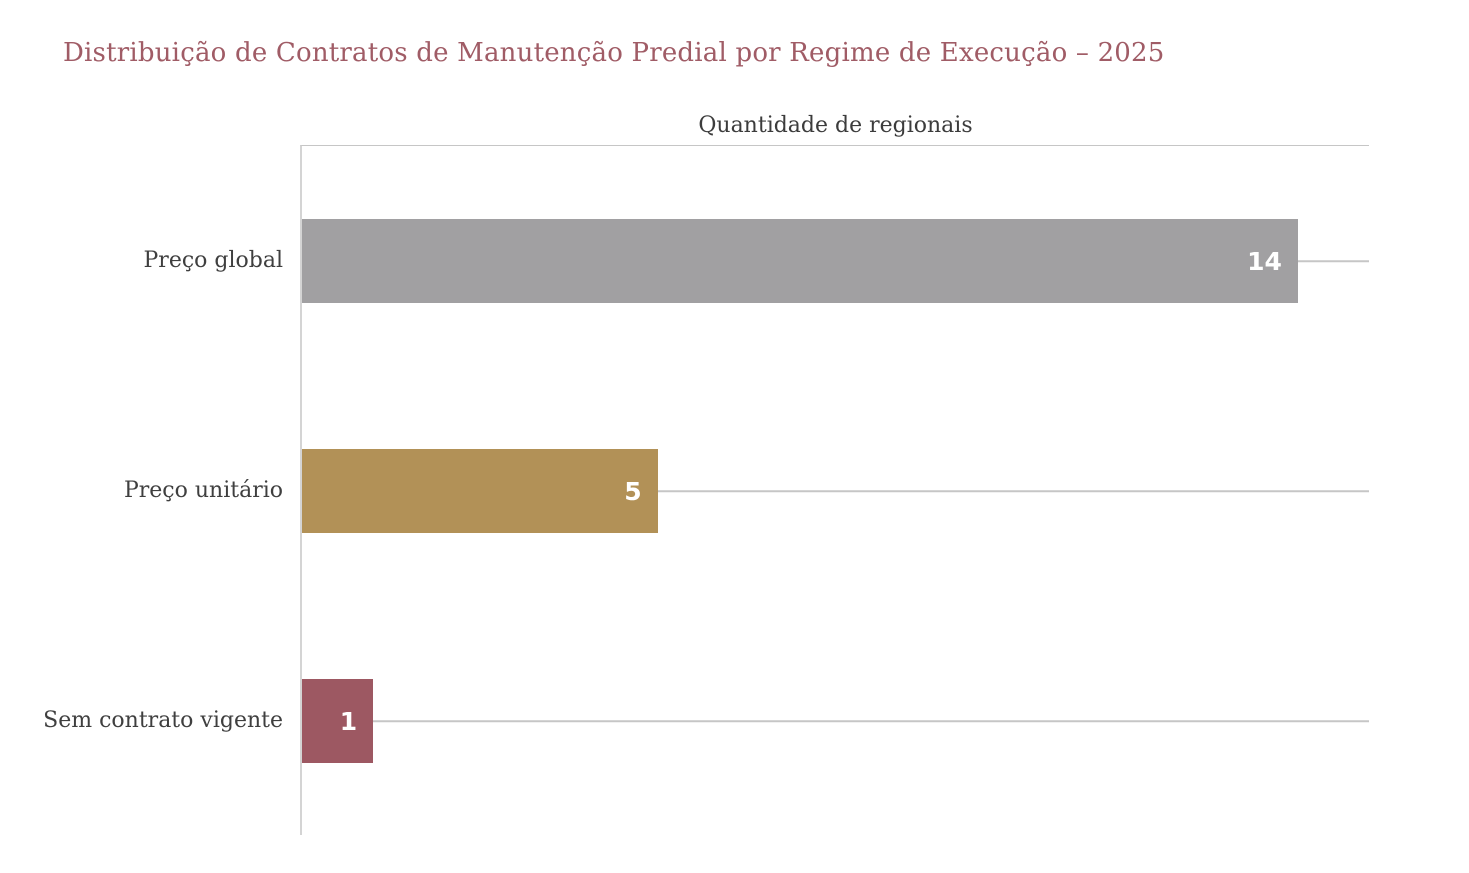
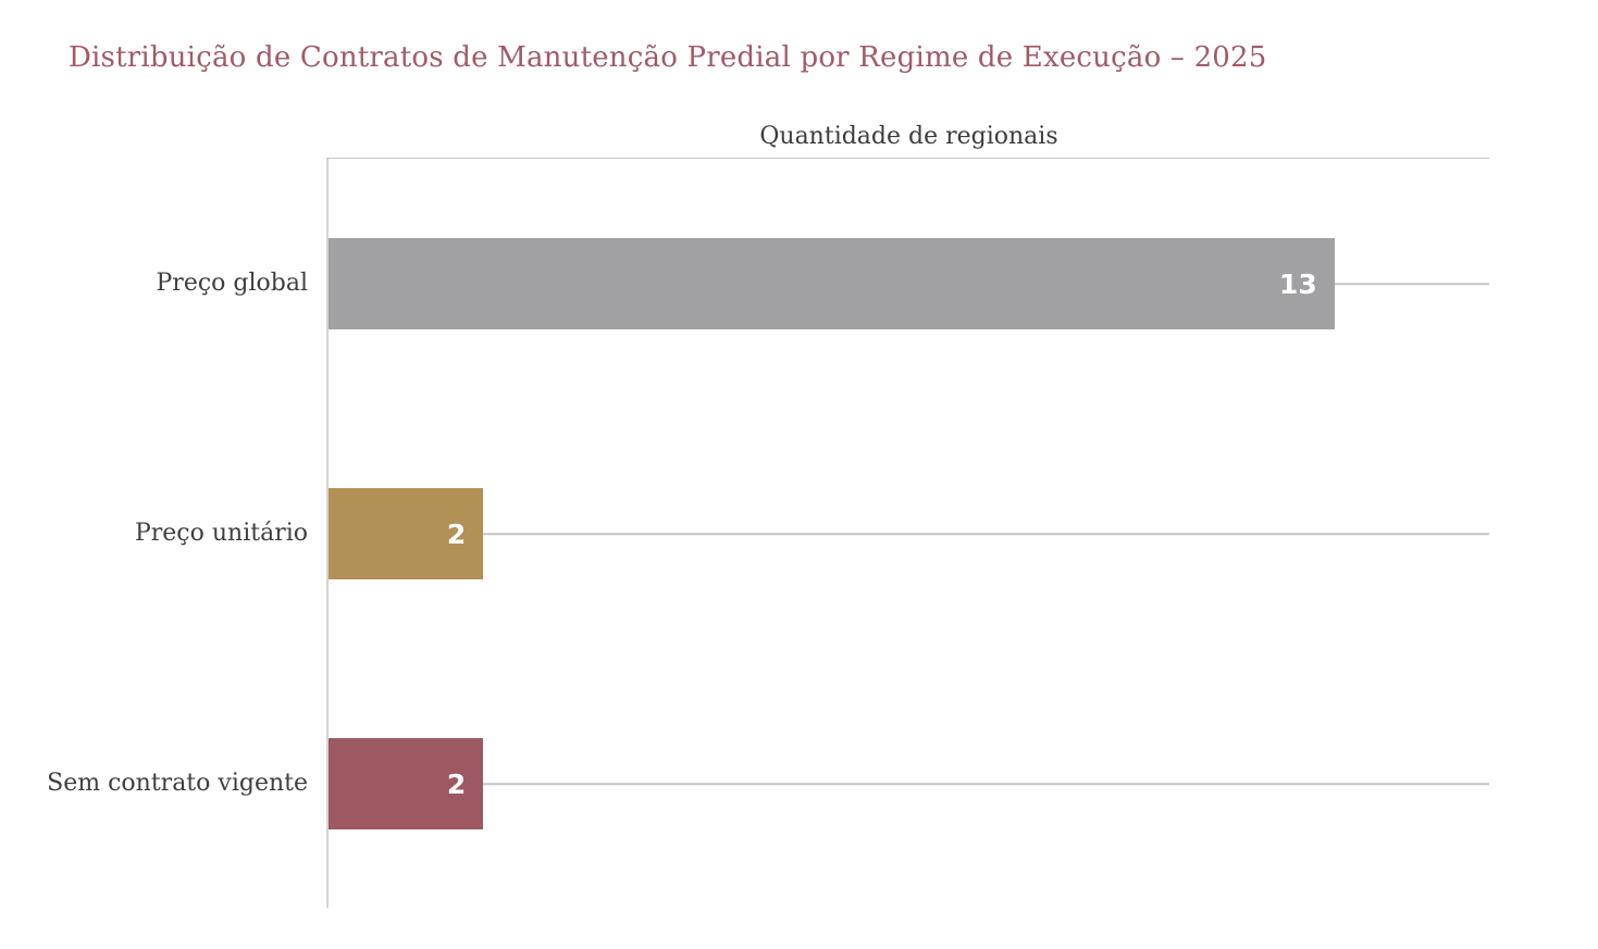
Preço global: 14 -> 13
Preço unitário: 5 -> 2
Sem contrato vigente: 1 -> 2
